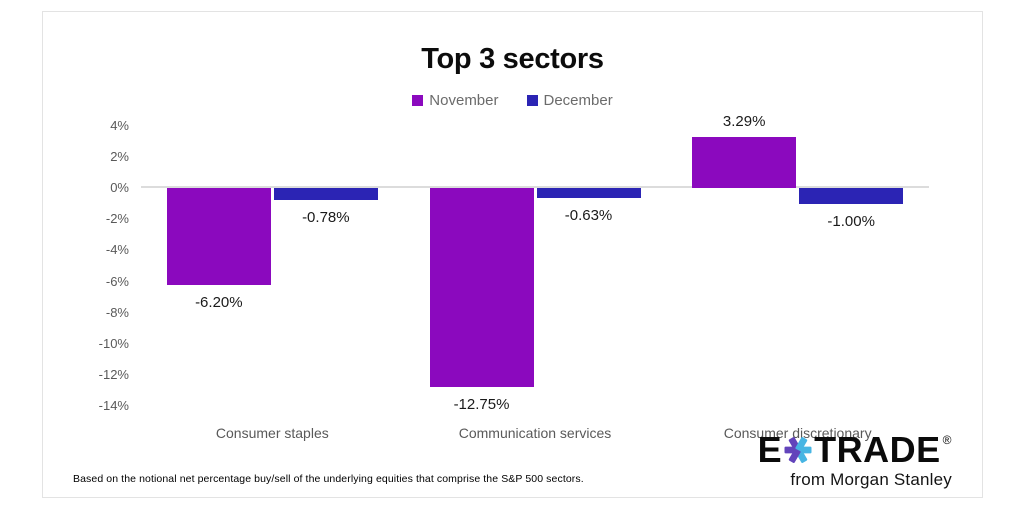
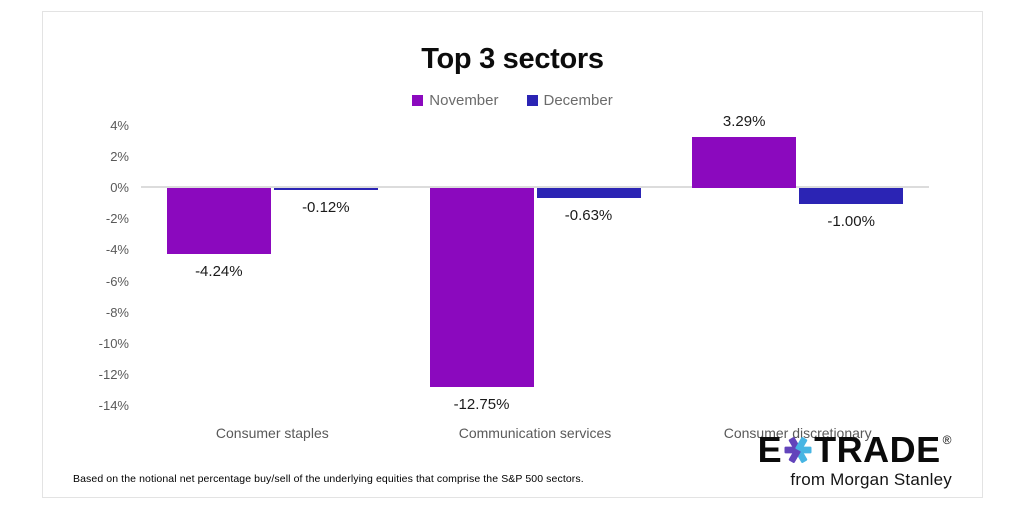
November/Consumer staples: -6.20% -> -4.24%
December/Consumer staples: -0.78% -> -0.12%
